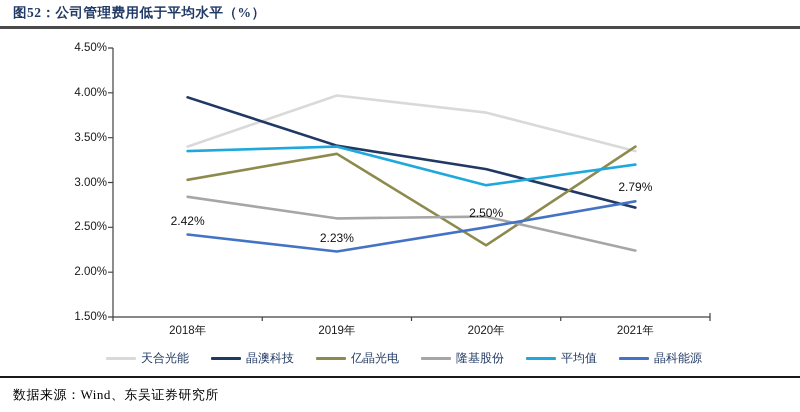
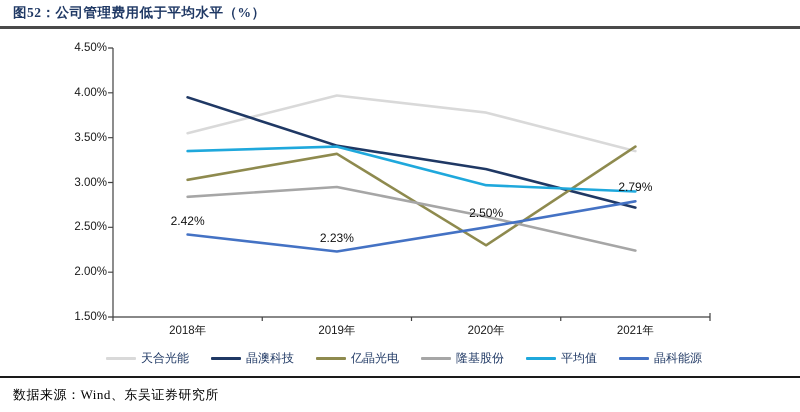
天合光能/2018年: 3.4% -> 3.5%
隆基股份/2019年: 2.6% -> 3.0%
平均值/2021年: 3.2% -> 2.9%
